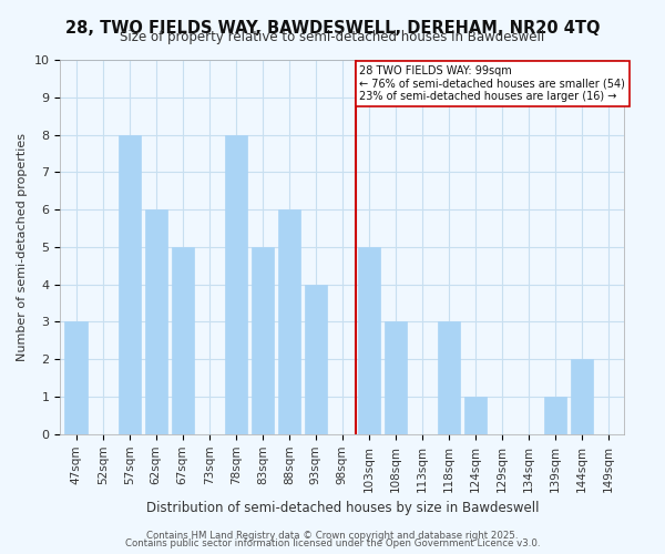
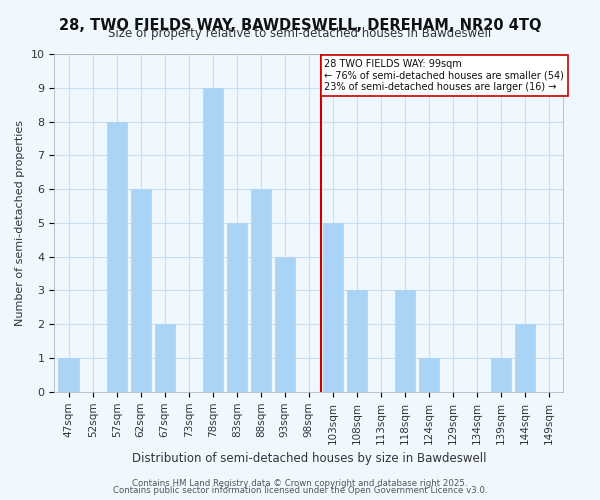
47sqm: 3 -> 1
67sqm: 5 -> 2
78sqm: 8 -> 9
